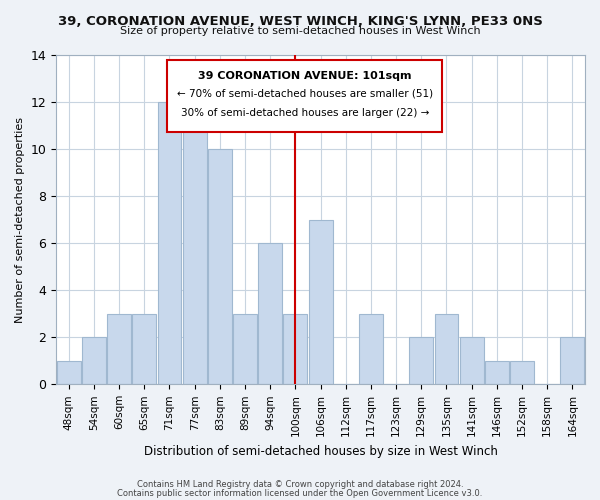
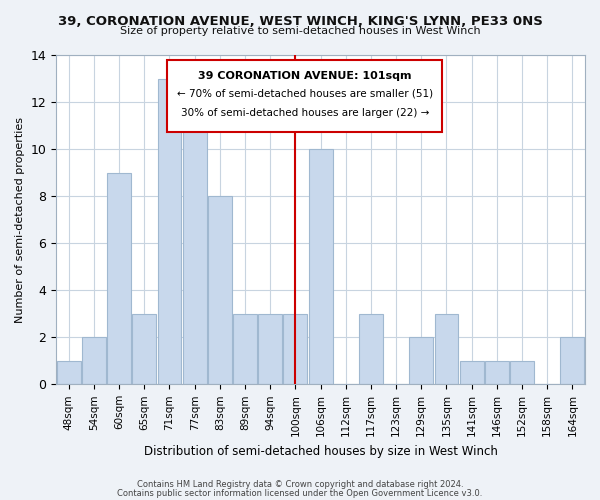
60sqm: 3 -> 9
71sqm: 12 -> 13
83sqm: 10 -> 8
94sqm: 6 -> 3
106sqm: 7 -> 10
141sqm: 2 -> 1
